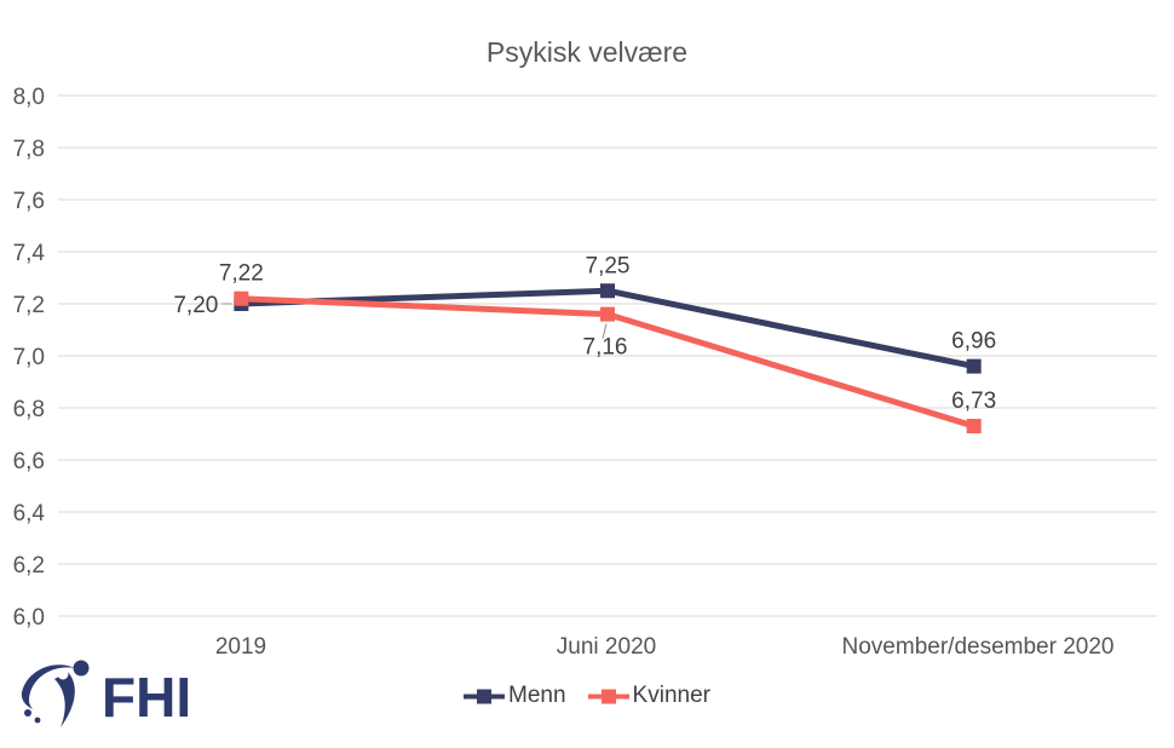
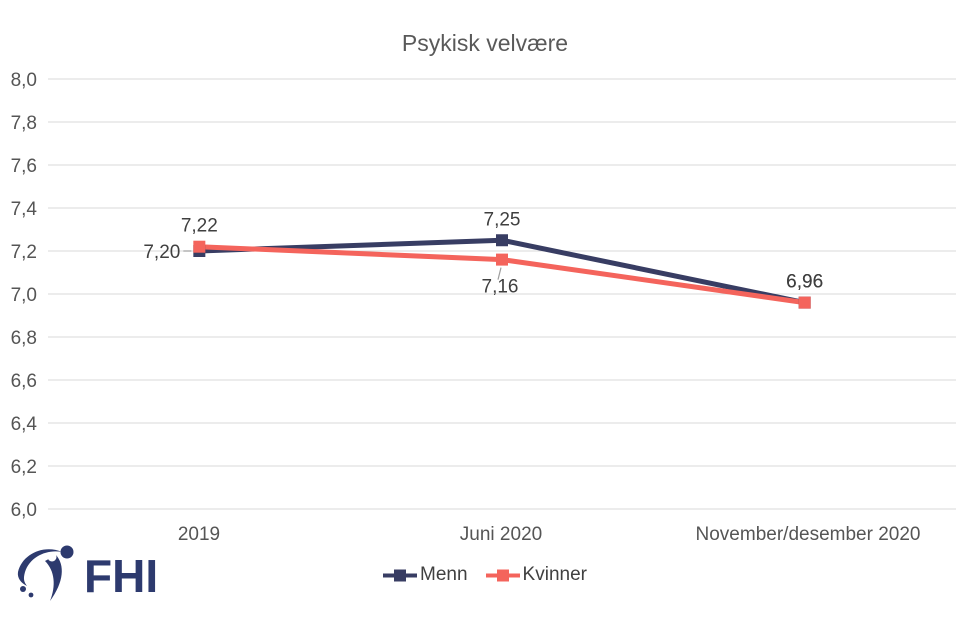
Kvinner/November/desember 2020: 6,73 -> 6,96
